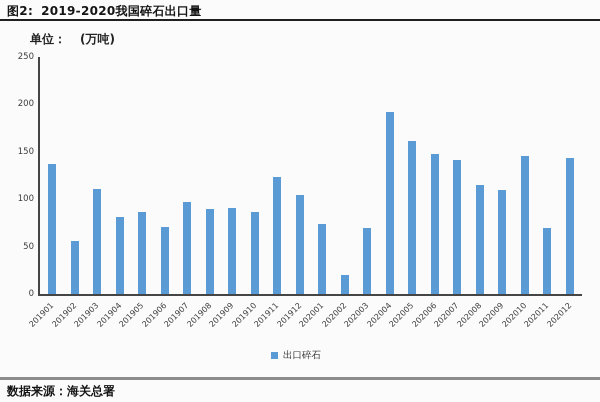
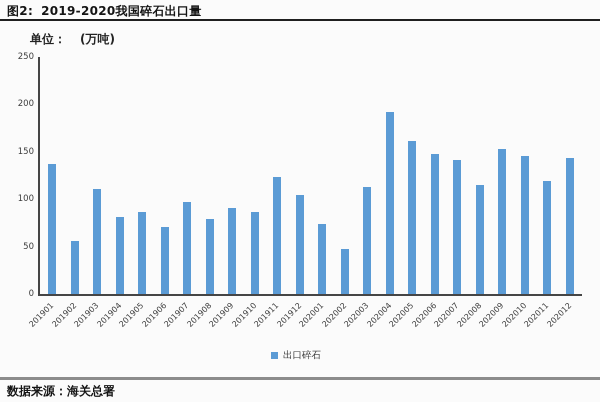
201908: 90 -> 80
202002: 20 -> 50
202003: 70 -> 110
202009: 110 -> 150
202011: 70 -> 120
